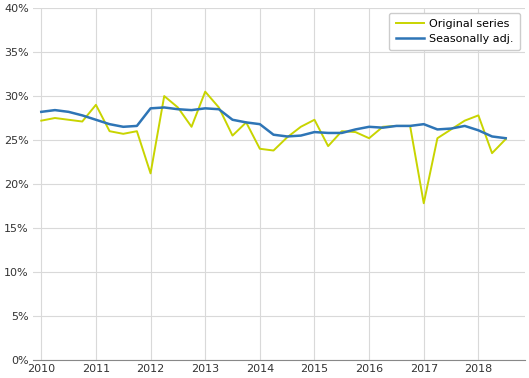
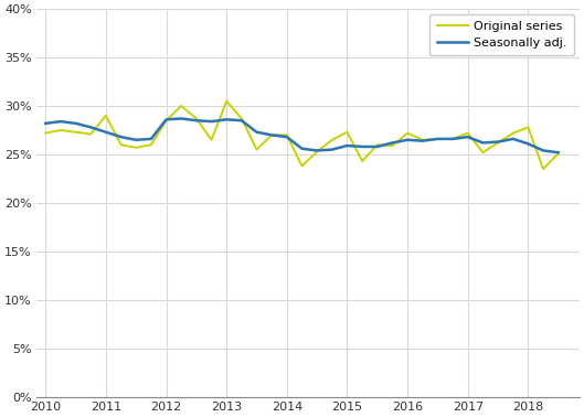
Original series/2012: 21.2% -> 28.5%
Original series/2014: 24.0% -> 27.0%
Original series/2016: 25.2% -> 27.2%
Original series/2017: 17.8% -> 27.2%
